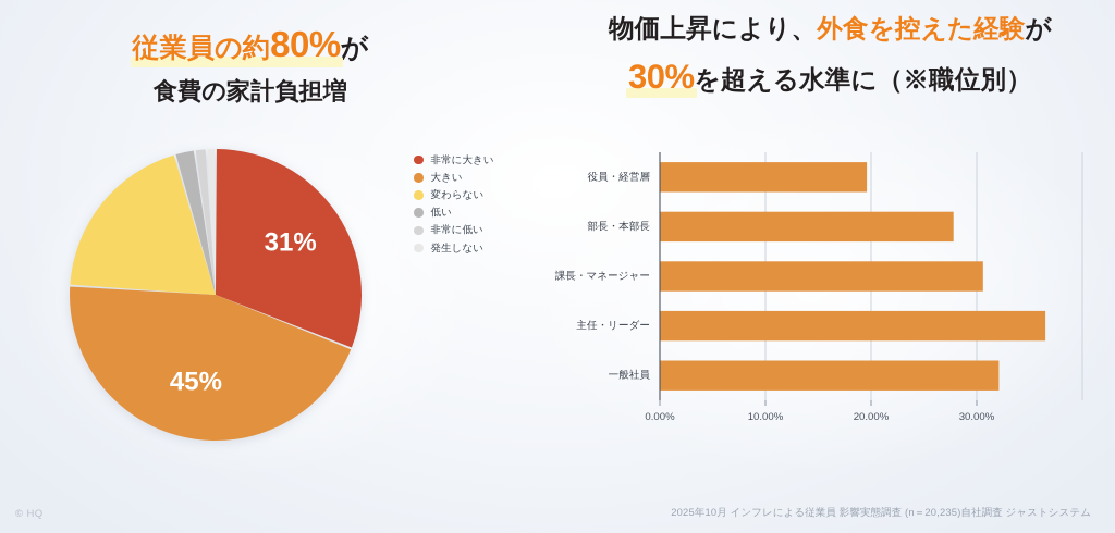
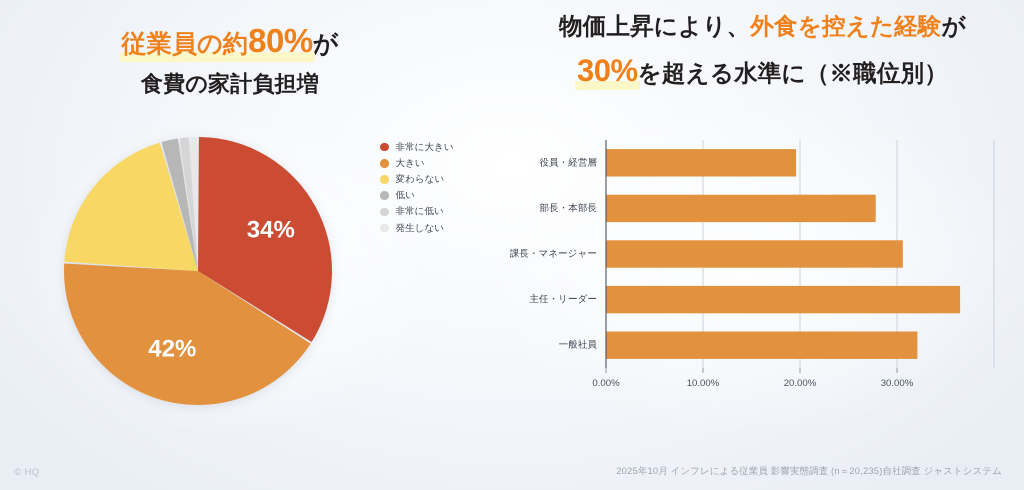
食費の家計負担増/非常に大きい: 31% -> 34%
食費の家計負担増/大きい: 45% -> 42%
